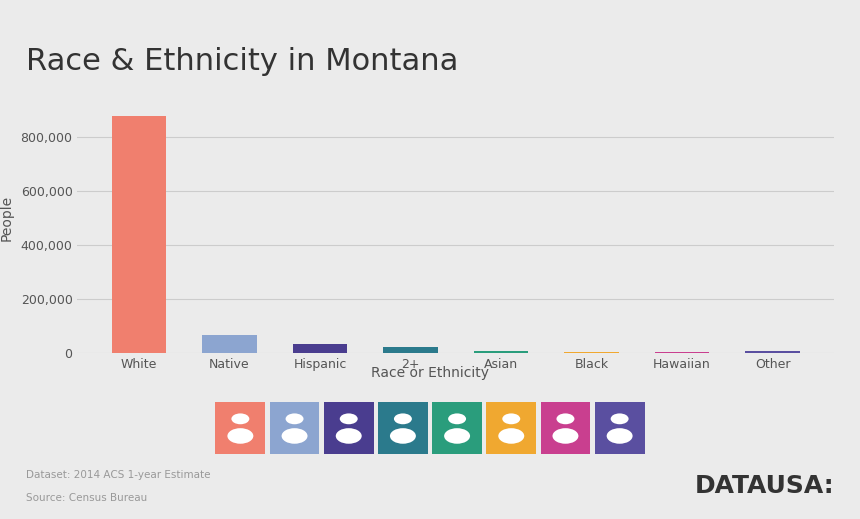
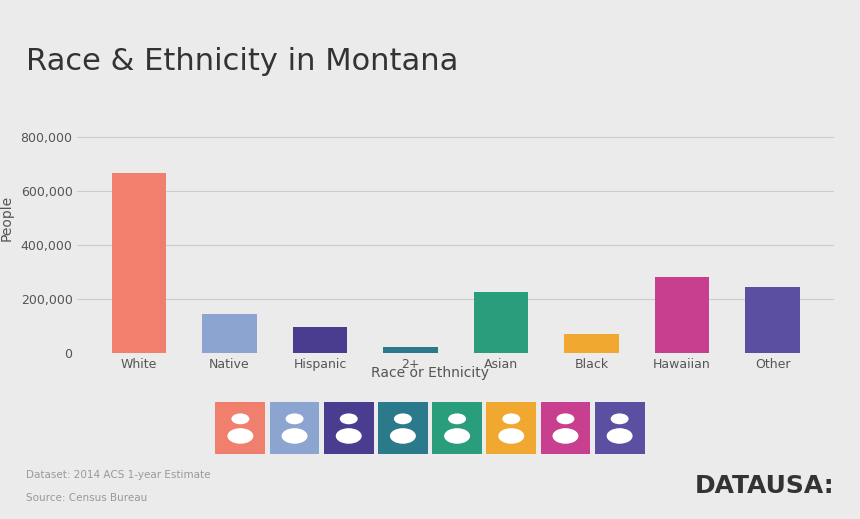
White: 876,000 -> 665,000
Native: 66,000 -> 145,000
Hispanic: 33,000 -> 95,000
Asian: 8,000 -> 225,000
Black: 5,000 -> 70,000
Hawaiian: 2,000 -> 280,000
Other: 6,000 -> 245,000
